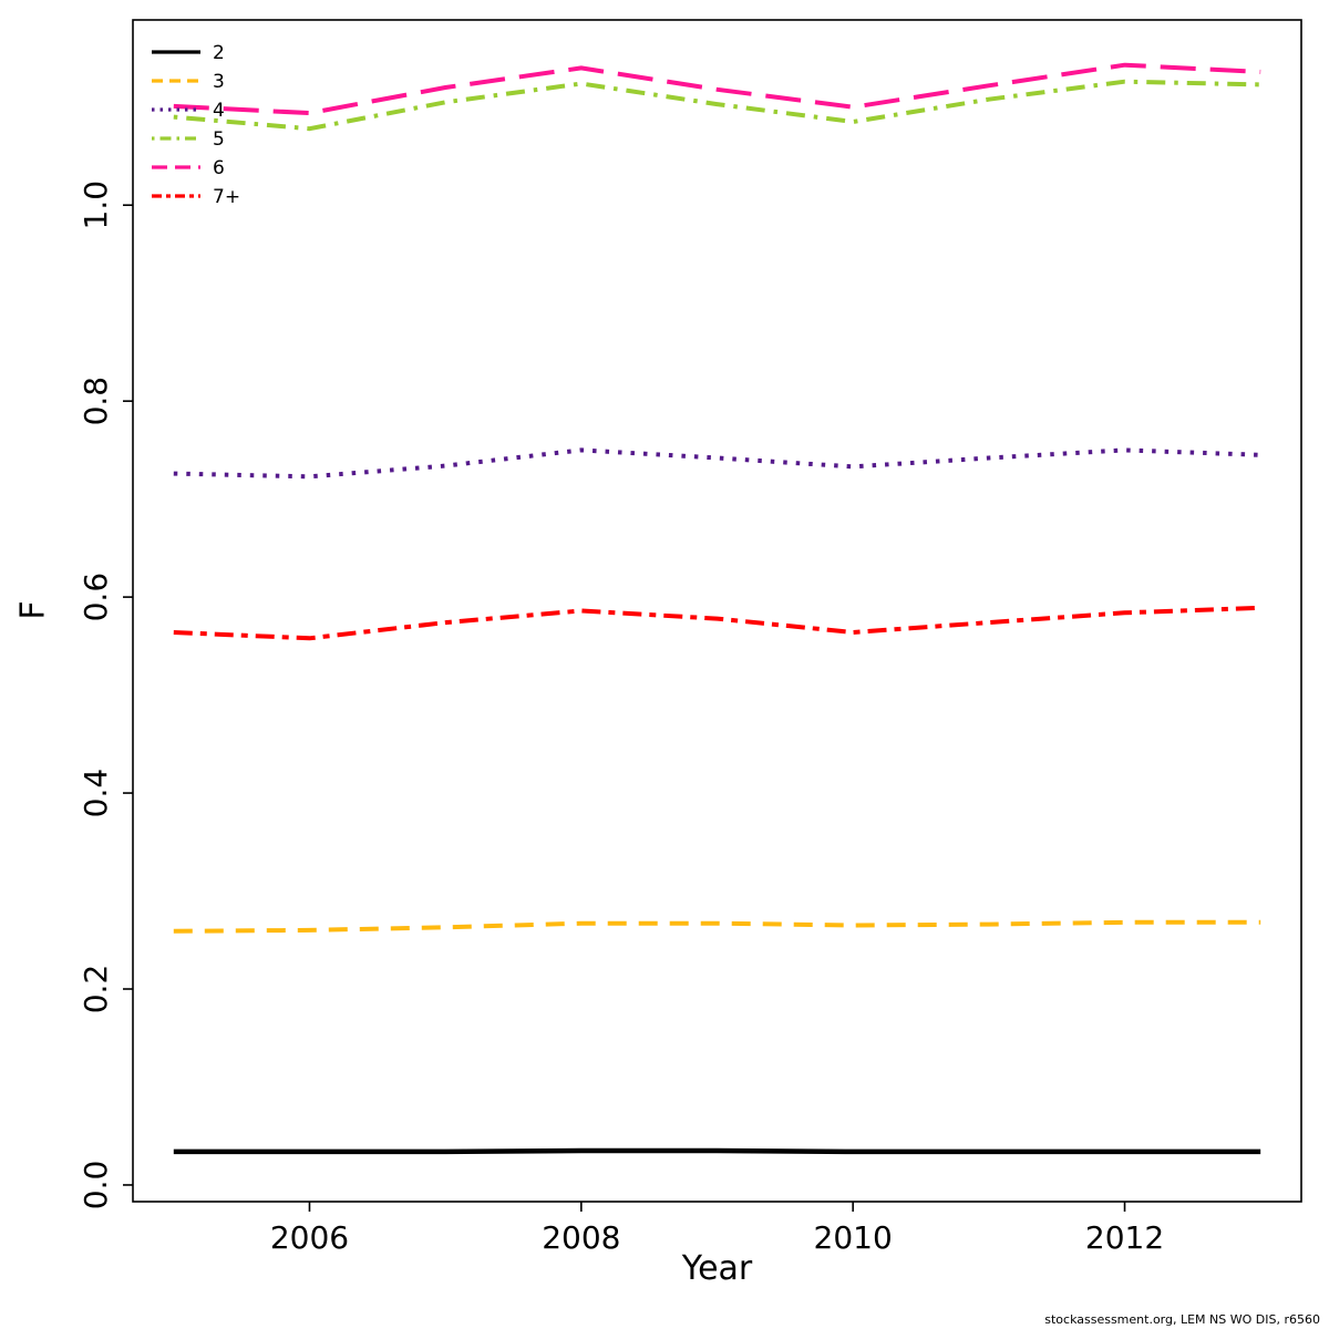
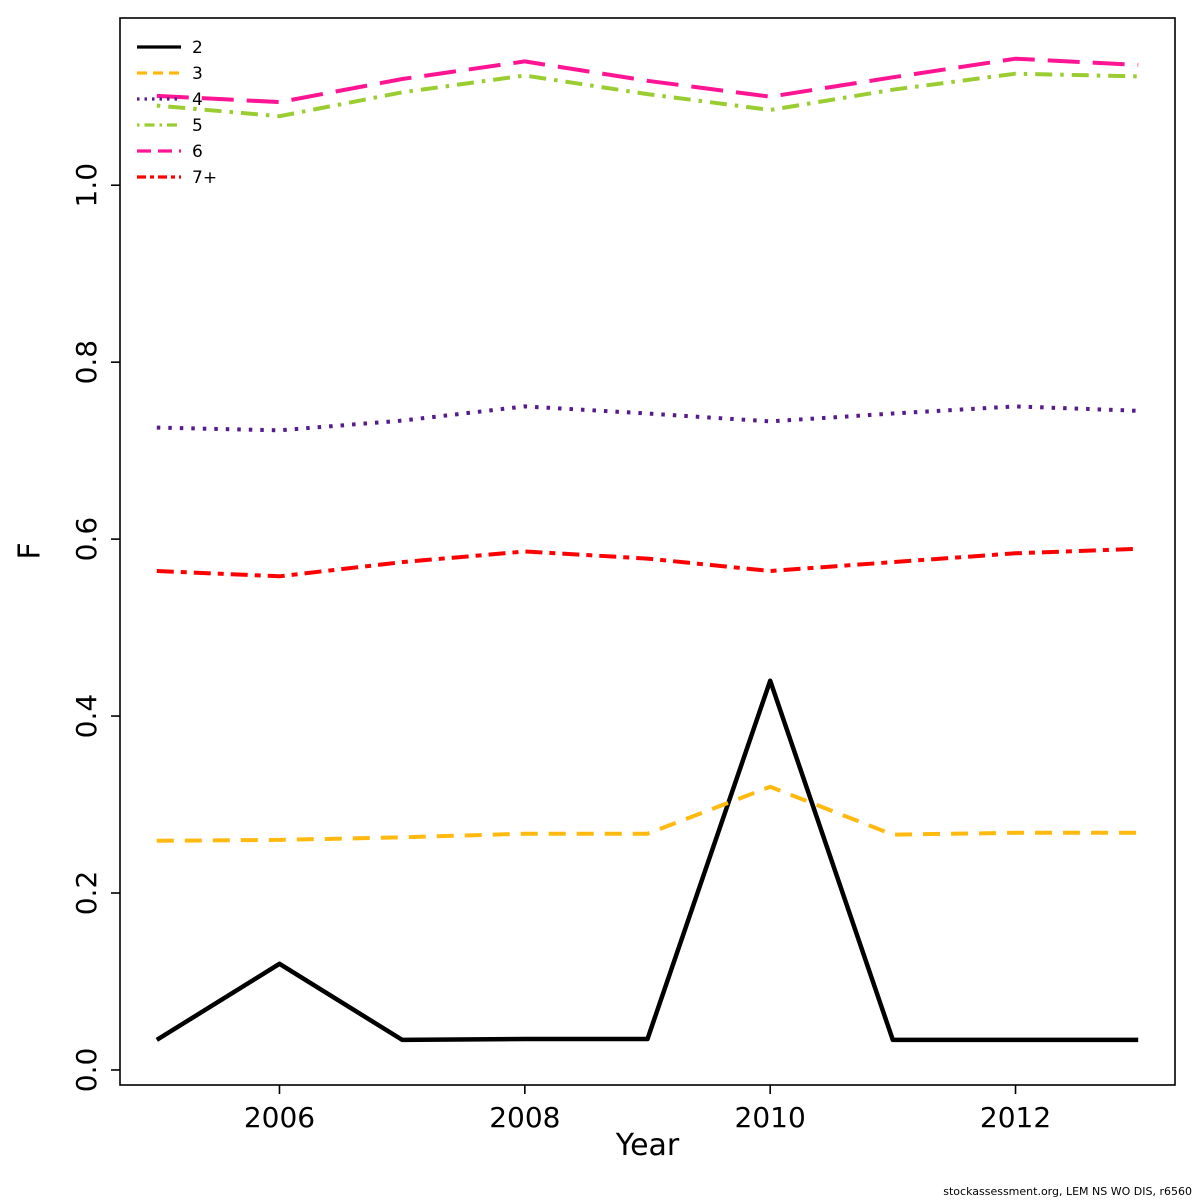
2/2006: 0.03 -> 0.12
2/2010: 0.03 -> 0.44
3/2010: 0.27 -> 0.32
